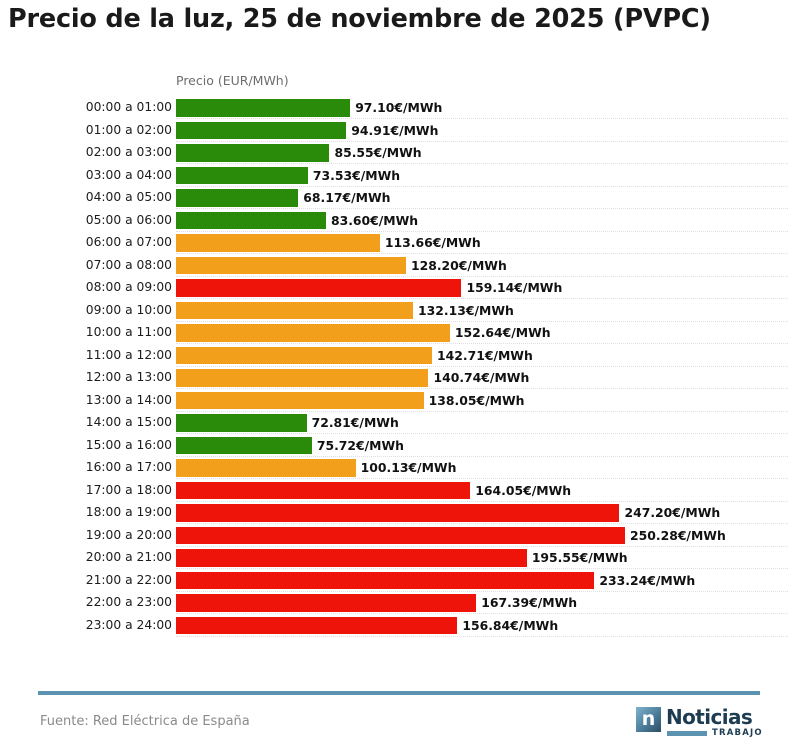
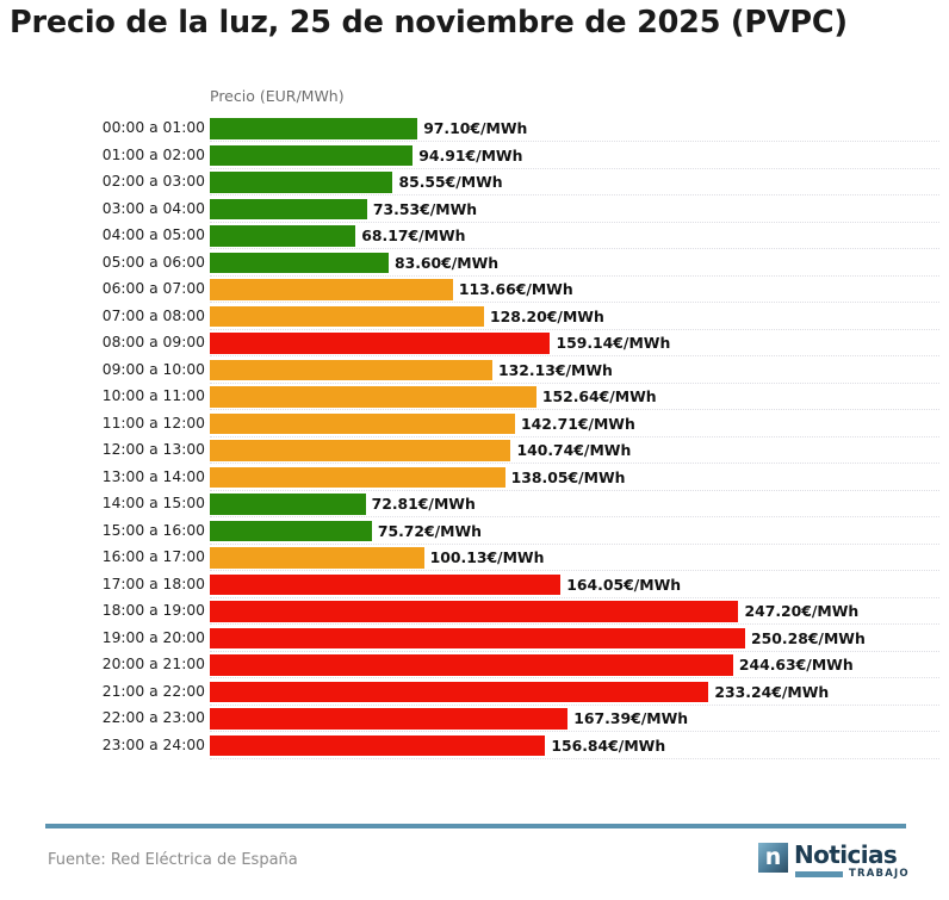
20:00 a 21:00: 195.55 -> 244.63
